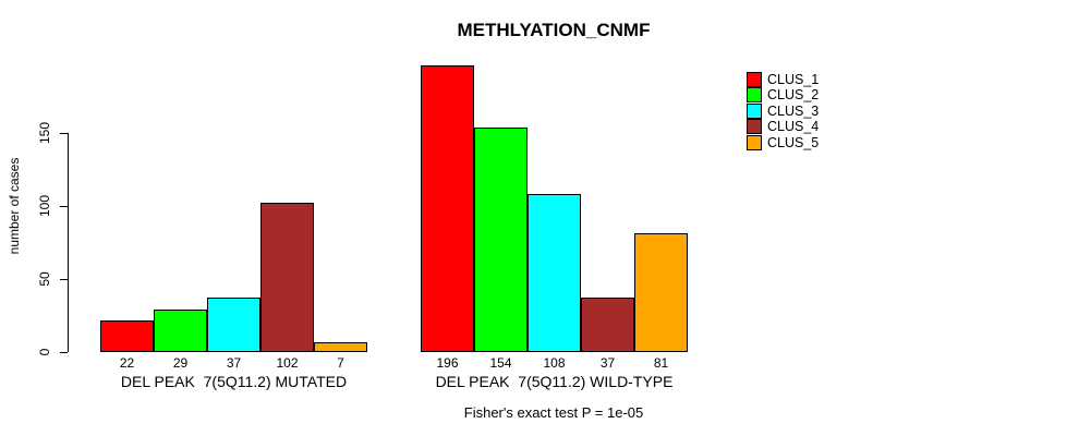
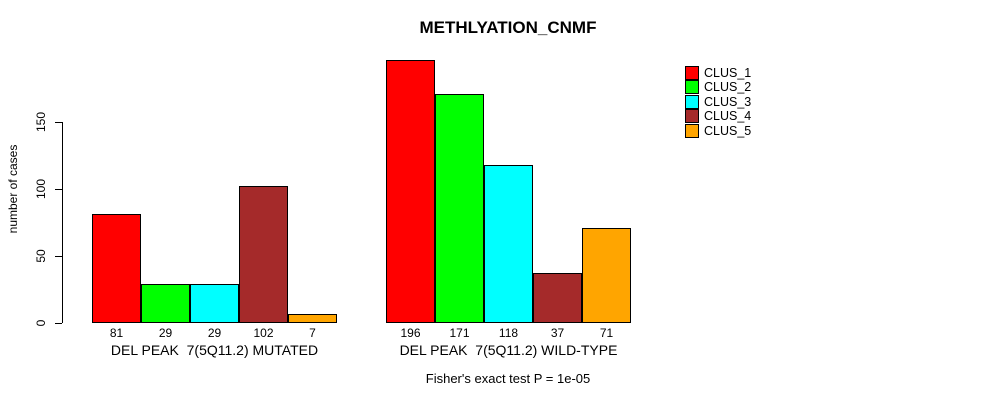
CLUS_1/DEL PEAK 7(5Q11.2) MUTATED: 22 -> 81
CLUS_3/DEL PEAK 7(5Q11.2) MUTATED: 37 -> 29
CLUS_2/DEL PEAK 7(5Q11.2) WILD-TYPE: 154 -> 171
CLUS_3/DEL PEAK 7(5Q11.2) WILD-TYPE: 108 -> 118
CLUS_5/DEL PEAK 7(5Q11.2) WILD-TYPE: 81 -> 71
